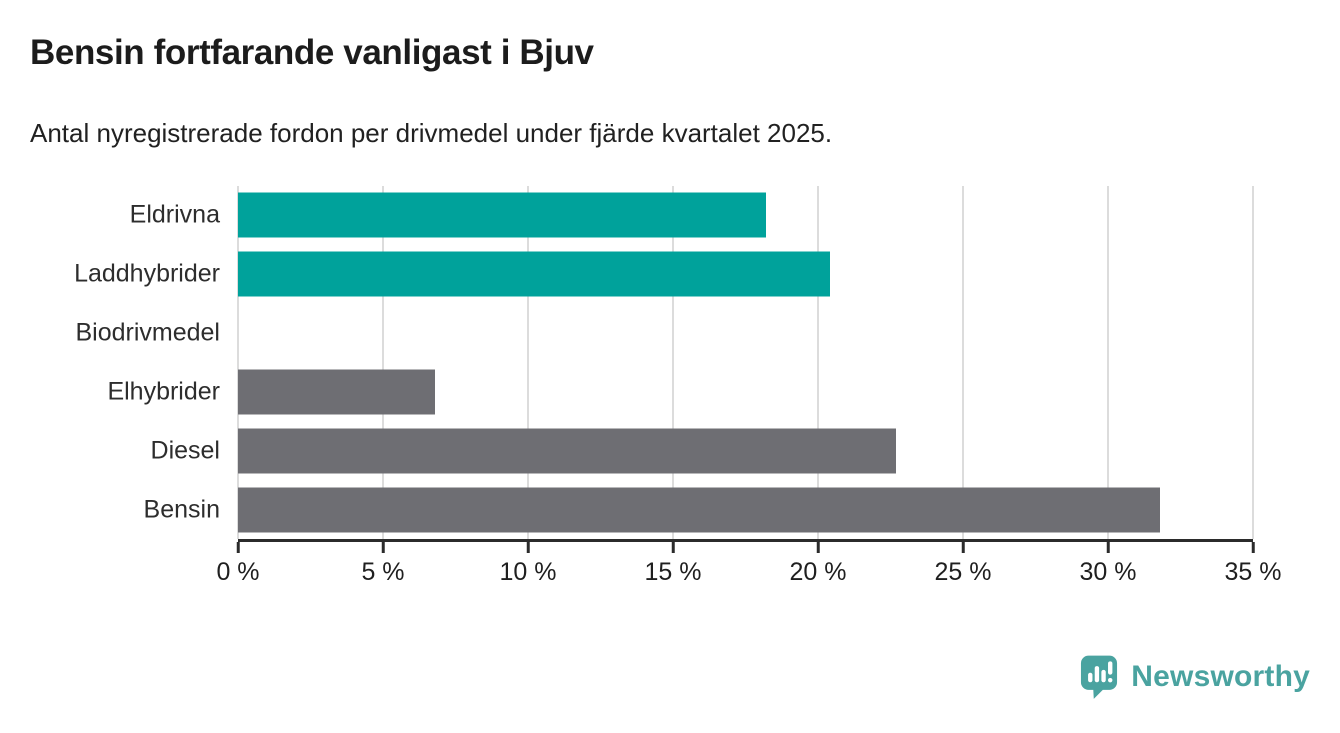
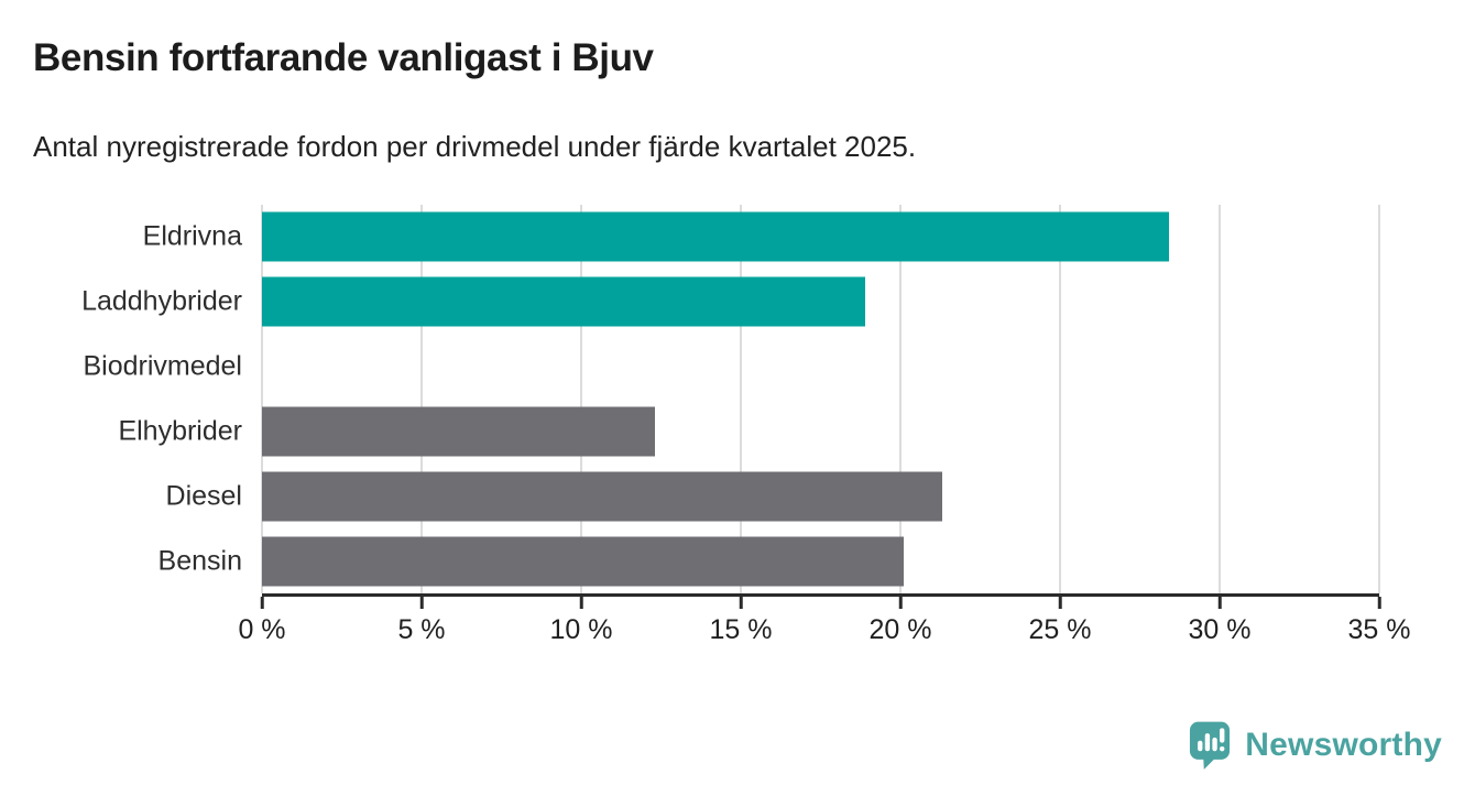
Eldrivna: 18.2% -> 28.4%
Laddhybrider: 20.4% -> 18.9%
Elhybrider: 6.8% -> 12.3%
Diesel: 22.7% -> 21.3%
Bensin: 31.8% -> 20.1%
